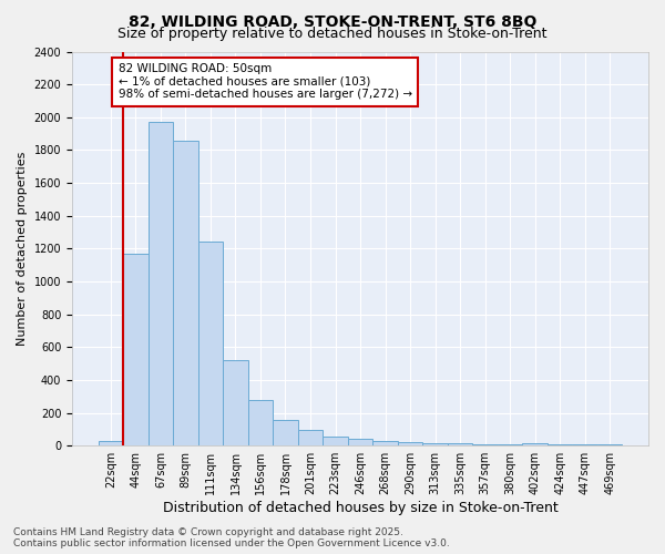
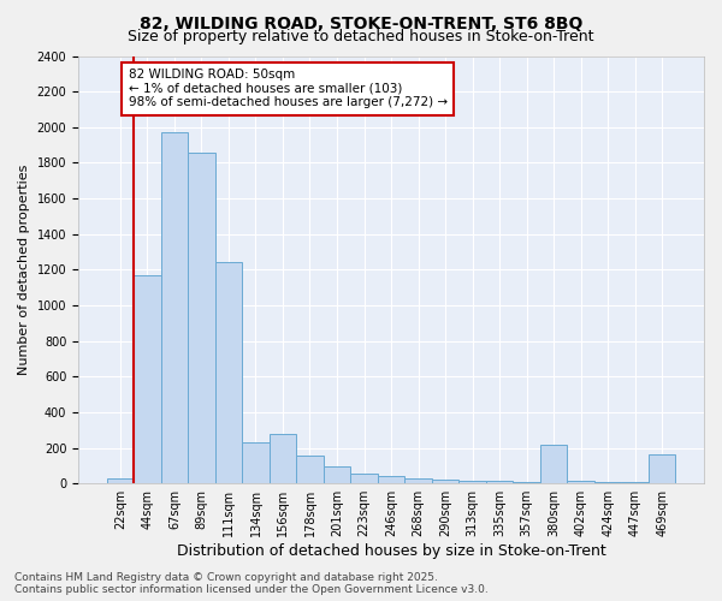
134sqm: 520 -> 230
380sqm: 0 -> 220
469sqm: 0 -> 160
